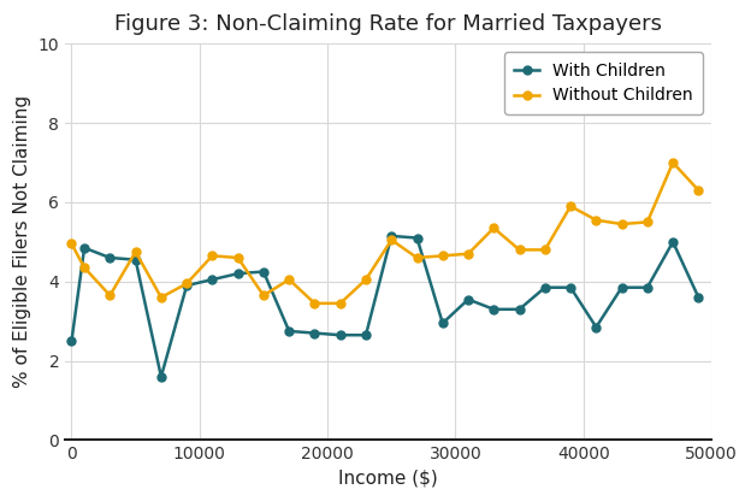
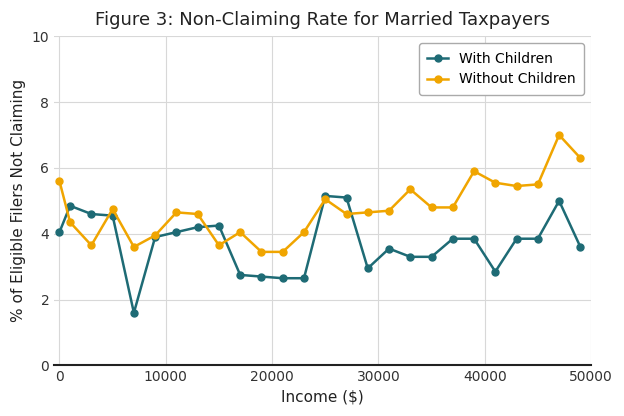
With Children/0: 2.50 -> 4.05
Without Children/0: 4.95 -> 5.60
